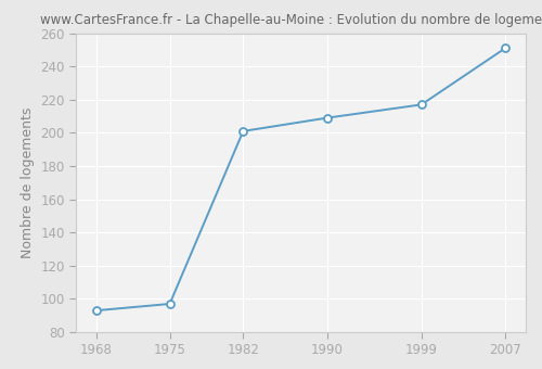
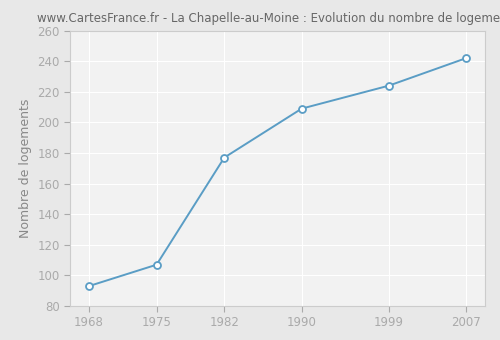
1975: 97 -> 107
1982: 201 -> 177
1999: 217 -> 224
2007: 251 -> 242
